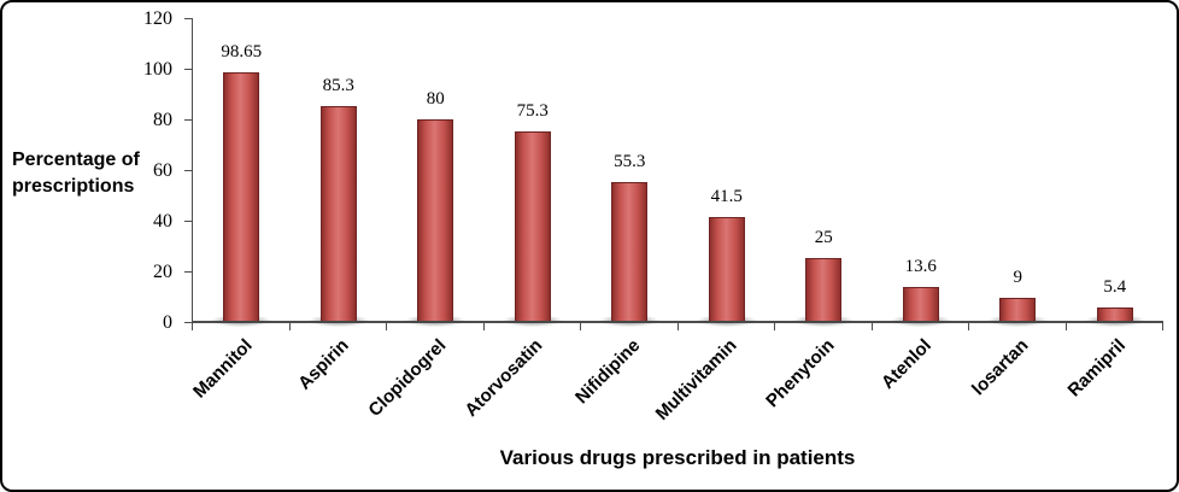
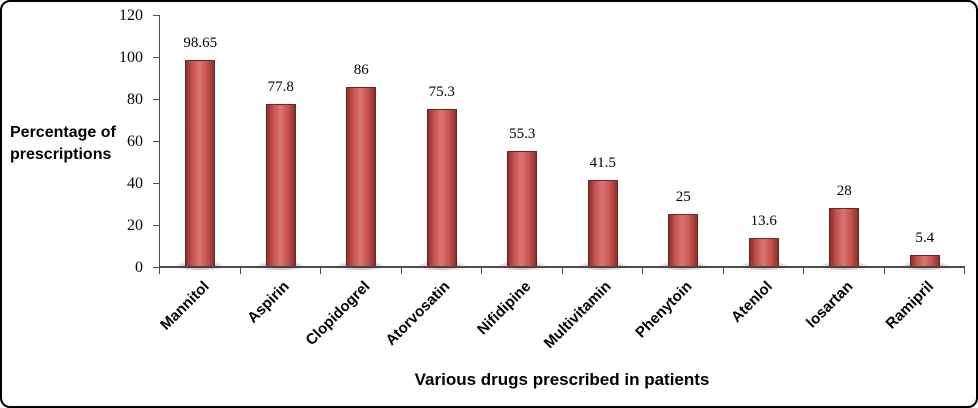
Aspirin: 85.3 -> 77.8
Clopidogrel: 80 -> 86
losartan: 9 -> 28
